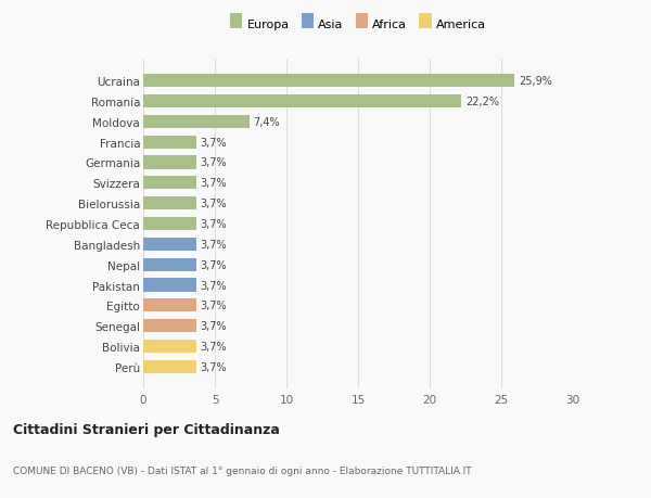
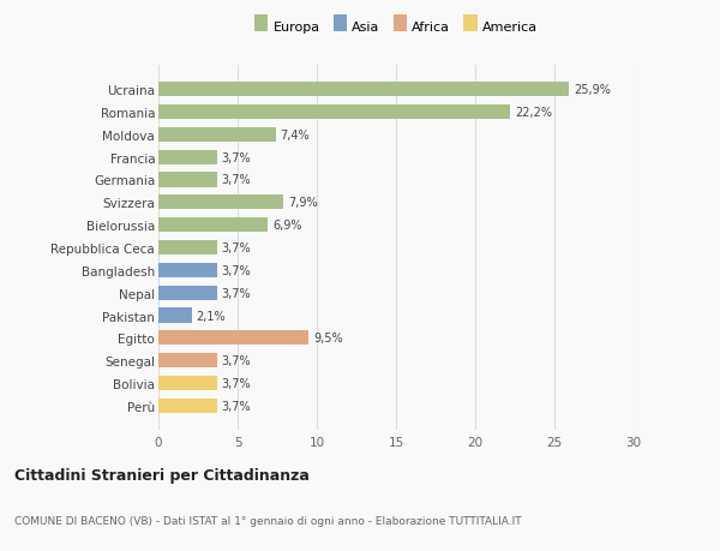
Svizzera: 3,7% -> 7,9%
Bielorussia: 3,7% -> 6,9%
Pakistan: 3,7% -> 2,1%
Egitto: 3,7% -> 9,5%
